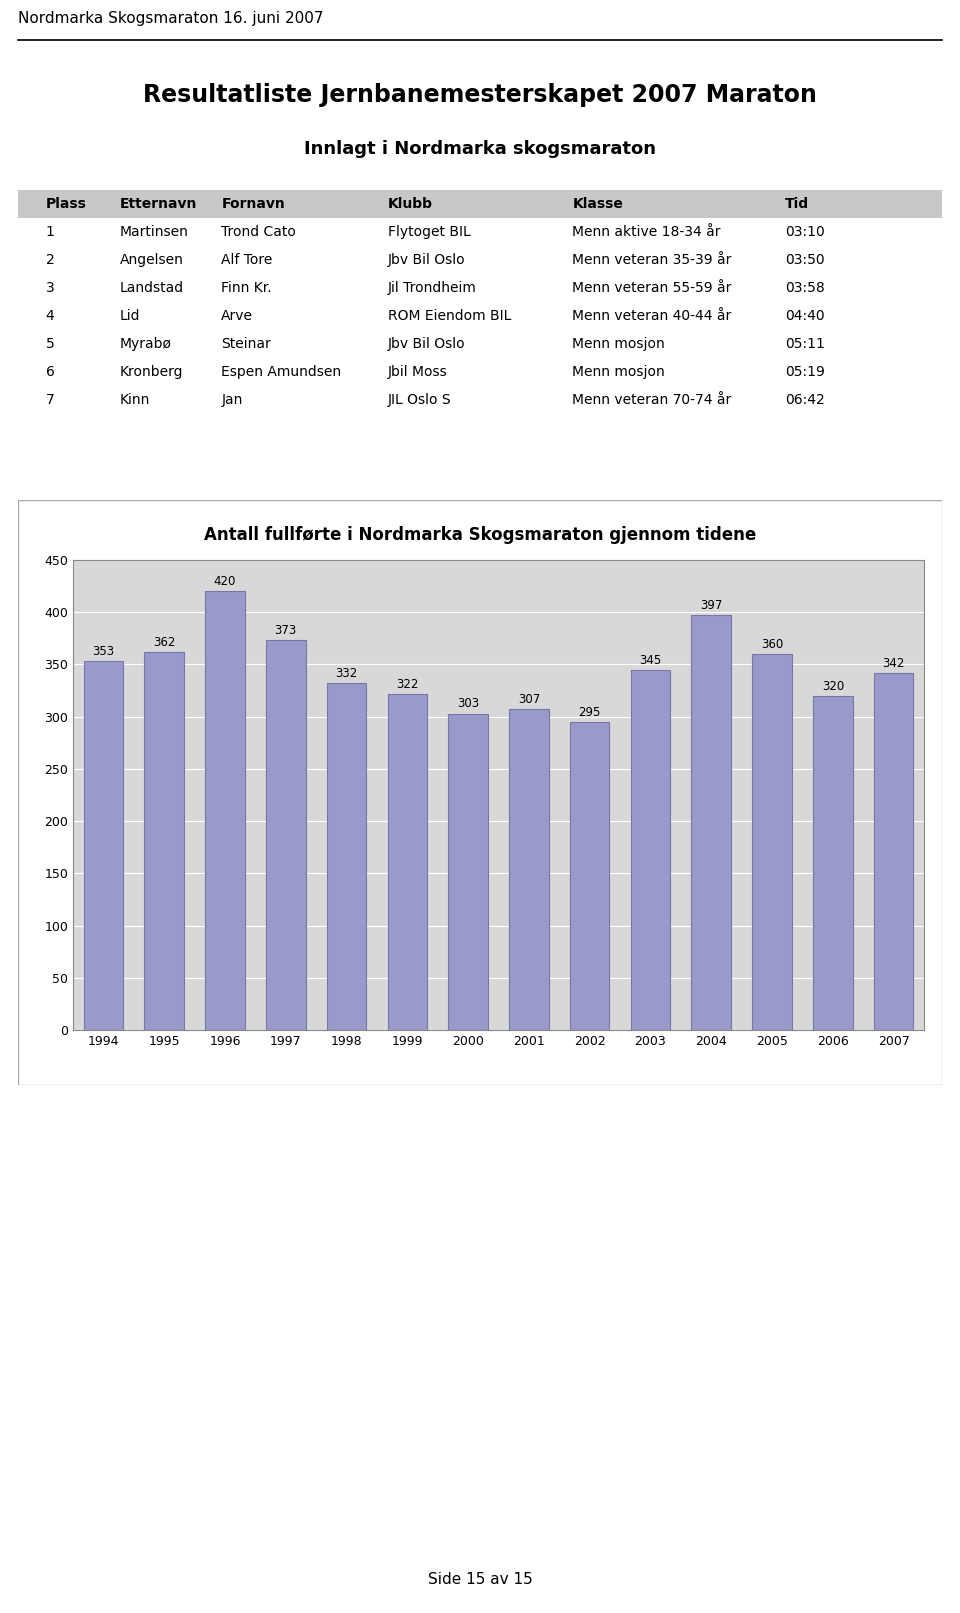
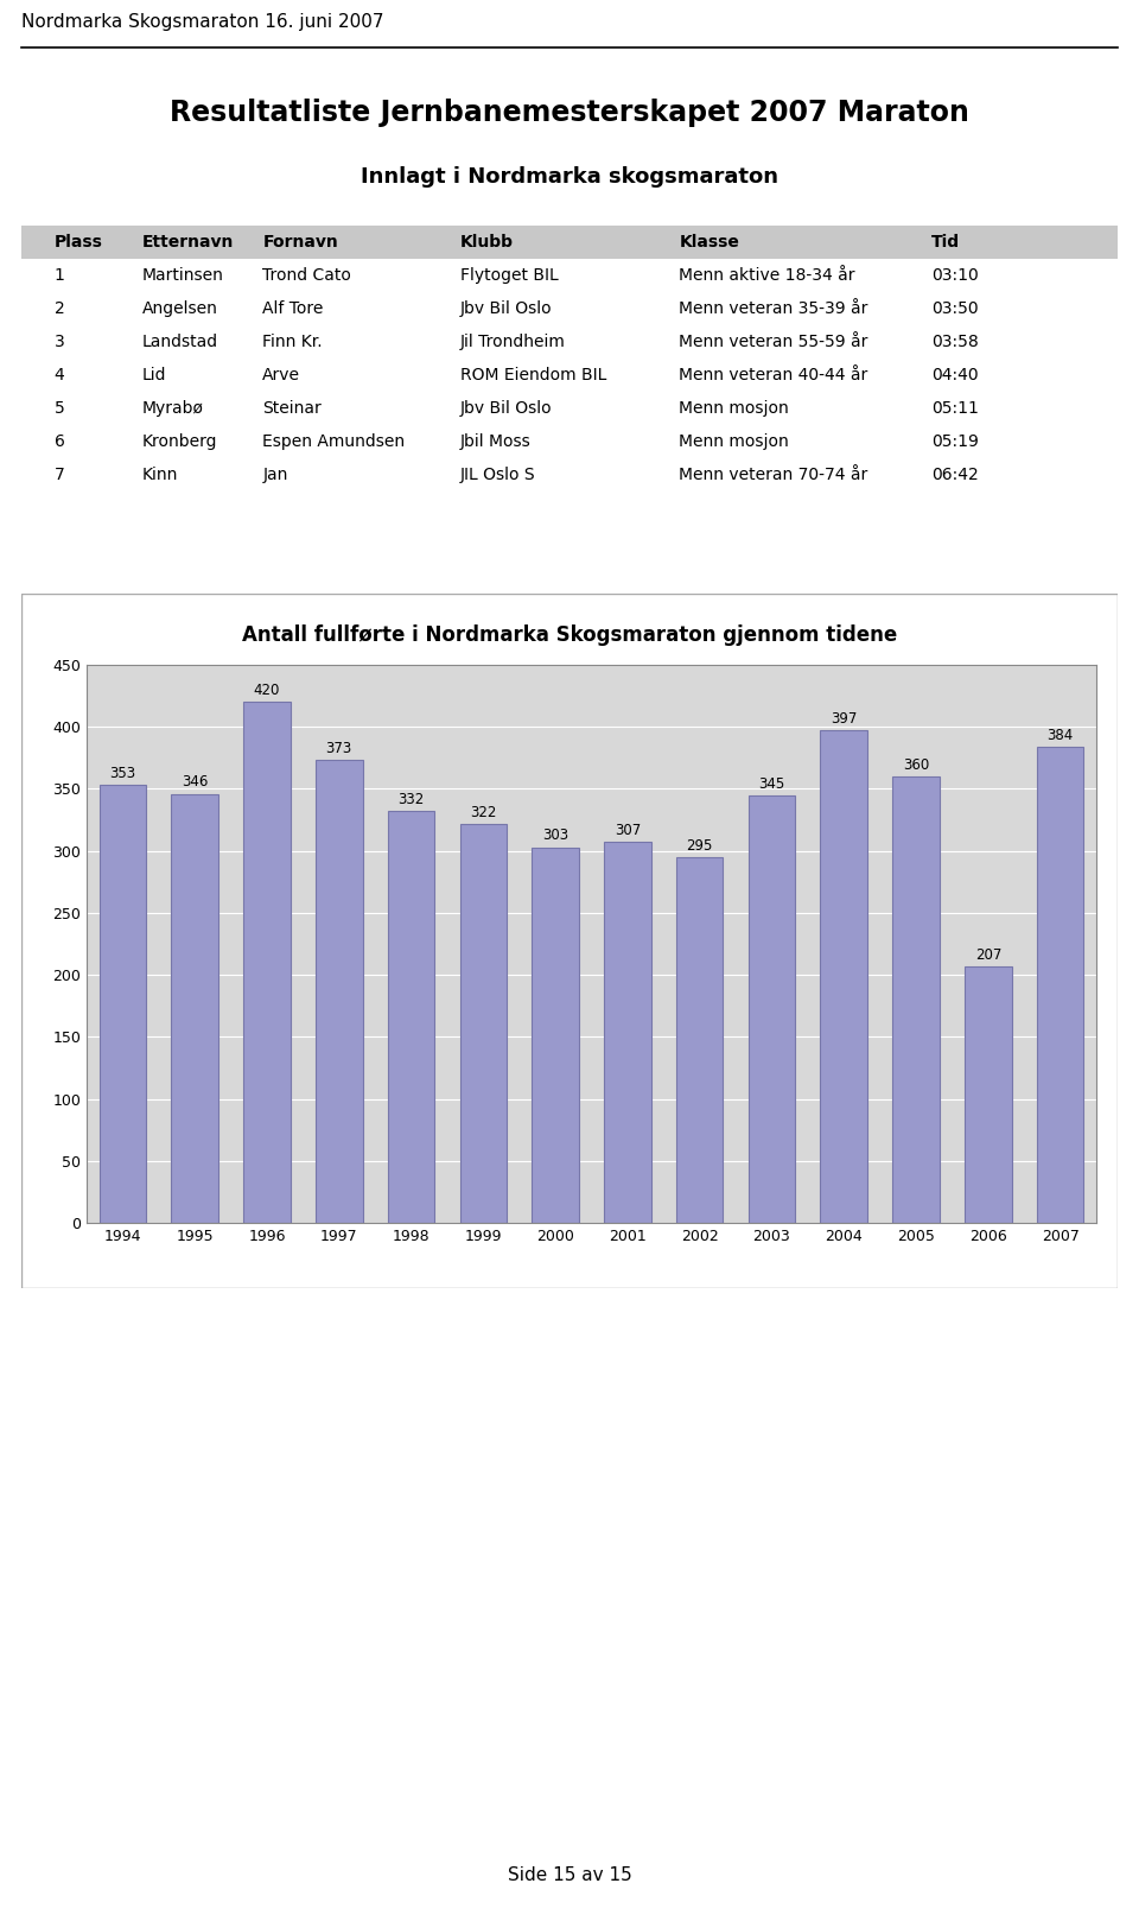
1995: 362 -> 346
2006: 320 -> 207
2007: 342 -> 384
